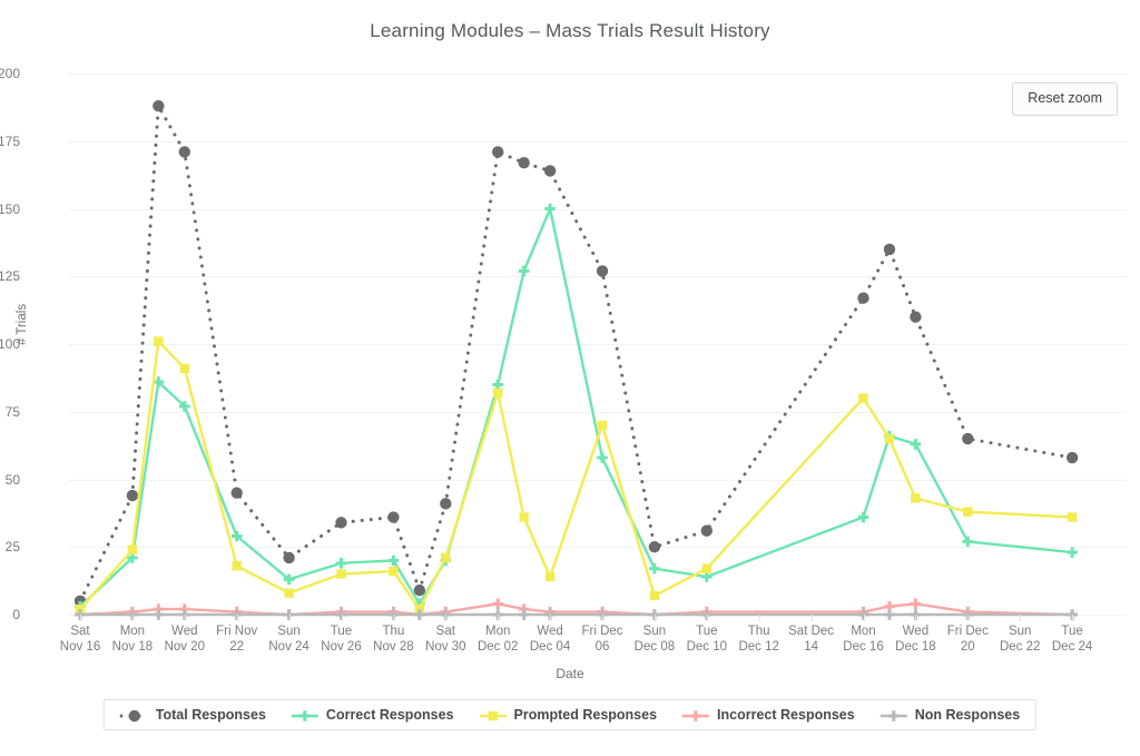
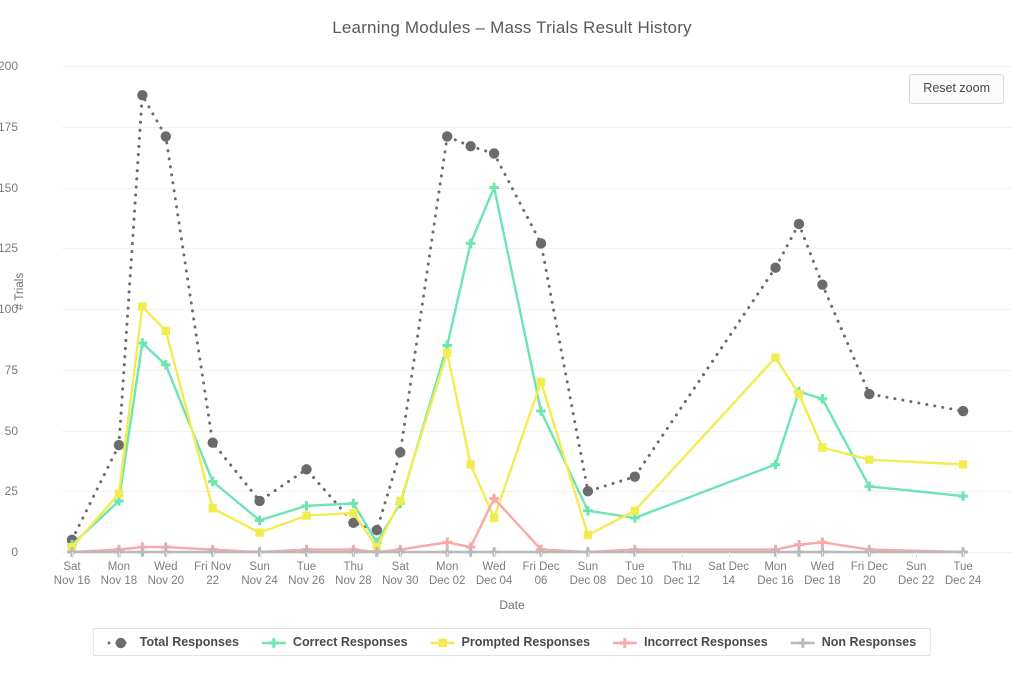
Total Responses/Nov 28: 36 -> 12
Incorrect Responses/Dec 04: 1 -> 22
